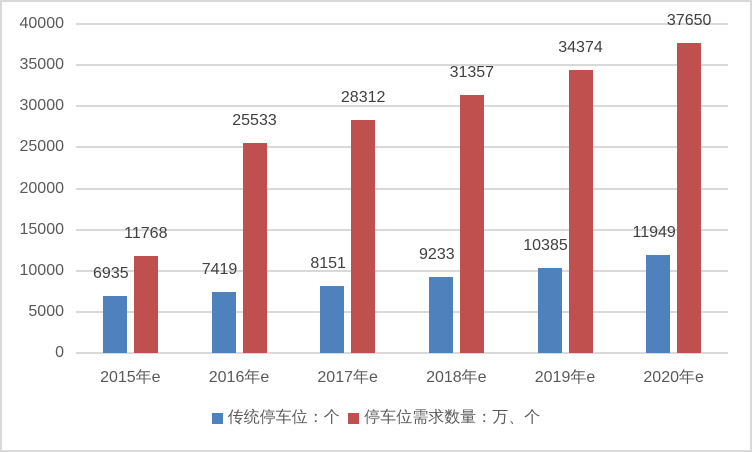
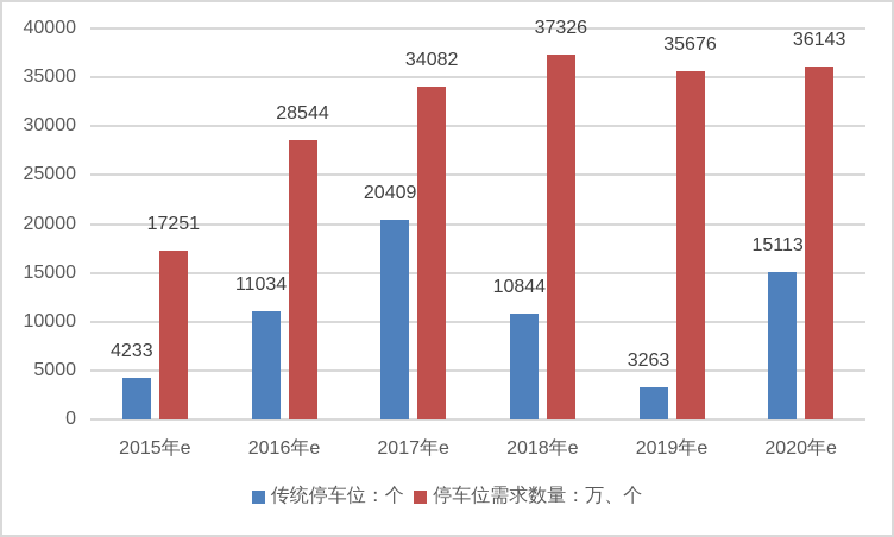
传统停车位：个/2015年e: 6935 -> 4233
停车位需求数量：万、个/2015年e: 11768 -> 17251
传统停车位：个/2016年e: 7419 -> 11034
停车位需求数量：万、个/2016年e: 25533 -> 28544
传统停车位：个/2017年e: 8151 -> 20409
停车位需求数量：万、个/2017年e: 28312 -> 34082
传统停车位：个/2018年e: 9233 -> 10844
停车位需求数量：万、个/2018年e: 31357 -> 37326
传统停车位：个/2019年e: 10385 -> 3263
停车位需求数量：万、个/2019年e: 34374 -> 35676
传统停车位：个/2020年e: 11949 -> 15113
停车位需求数量：万、个/2020年e: 37650 -> 36143
